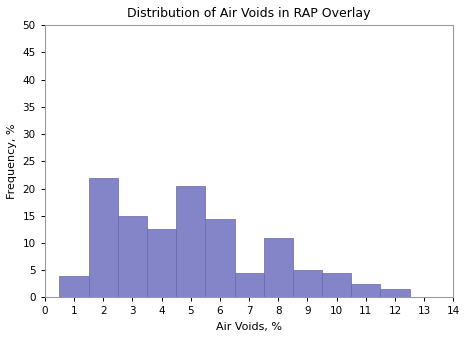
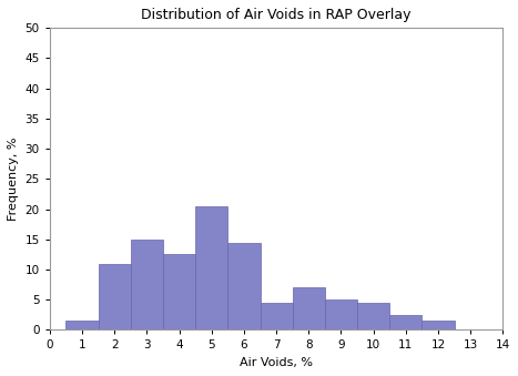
1: 4.0 -> 1.5
2: 22.0 -> 11.0
8: 11.0 -> 7.0
